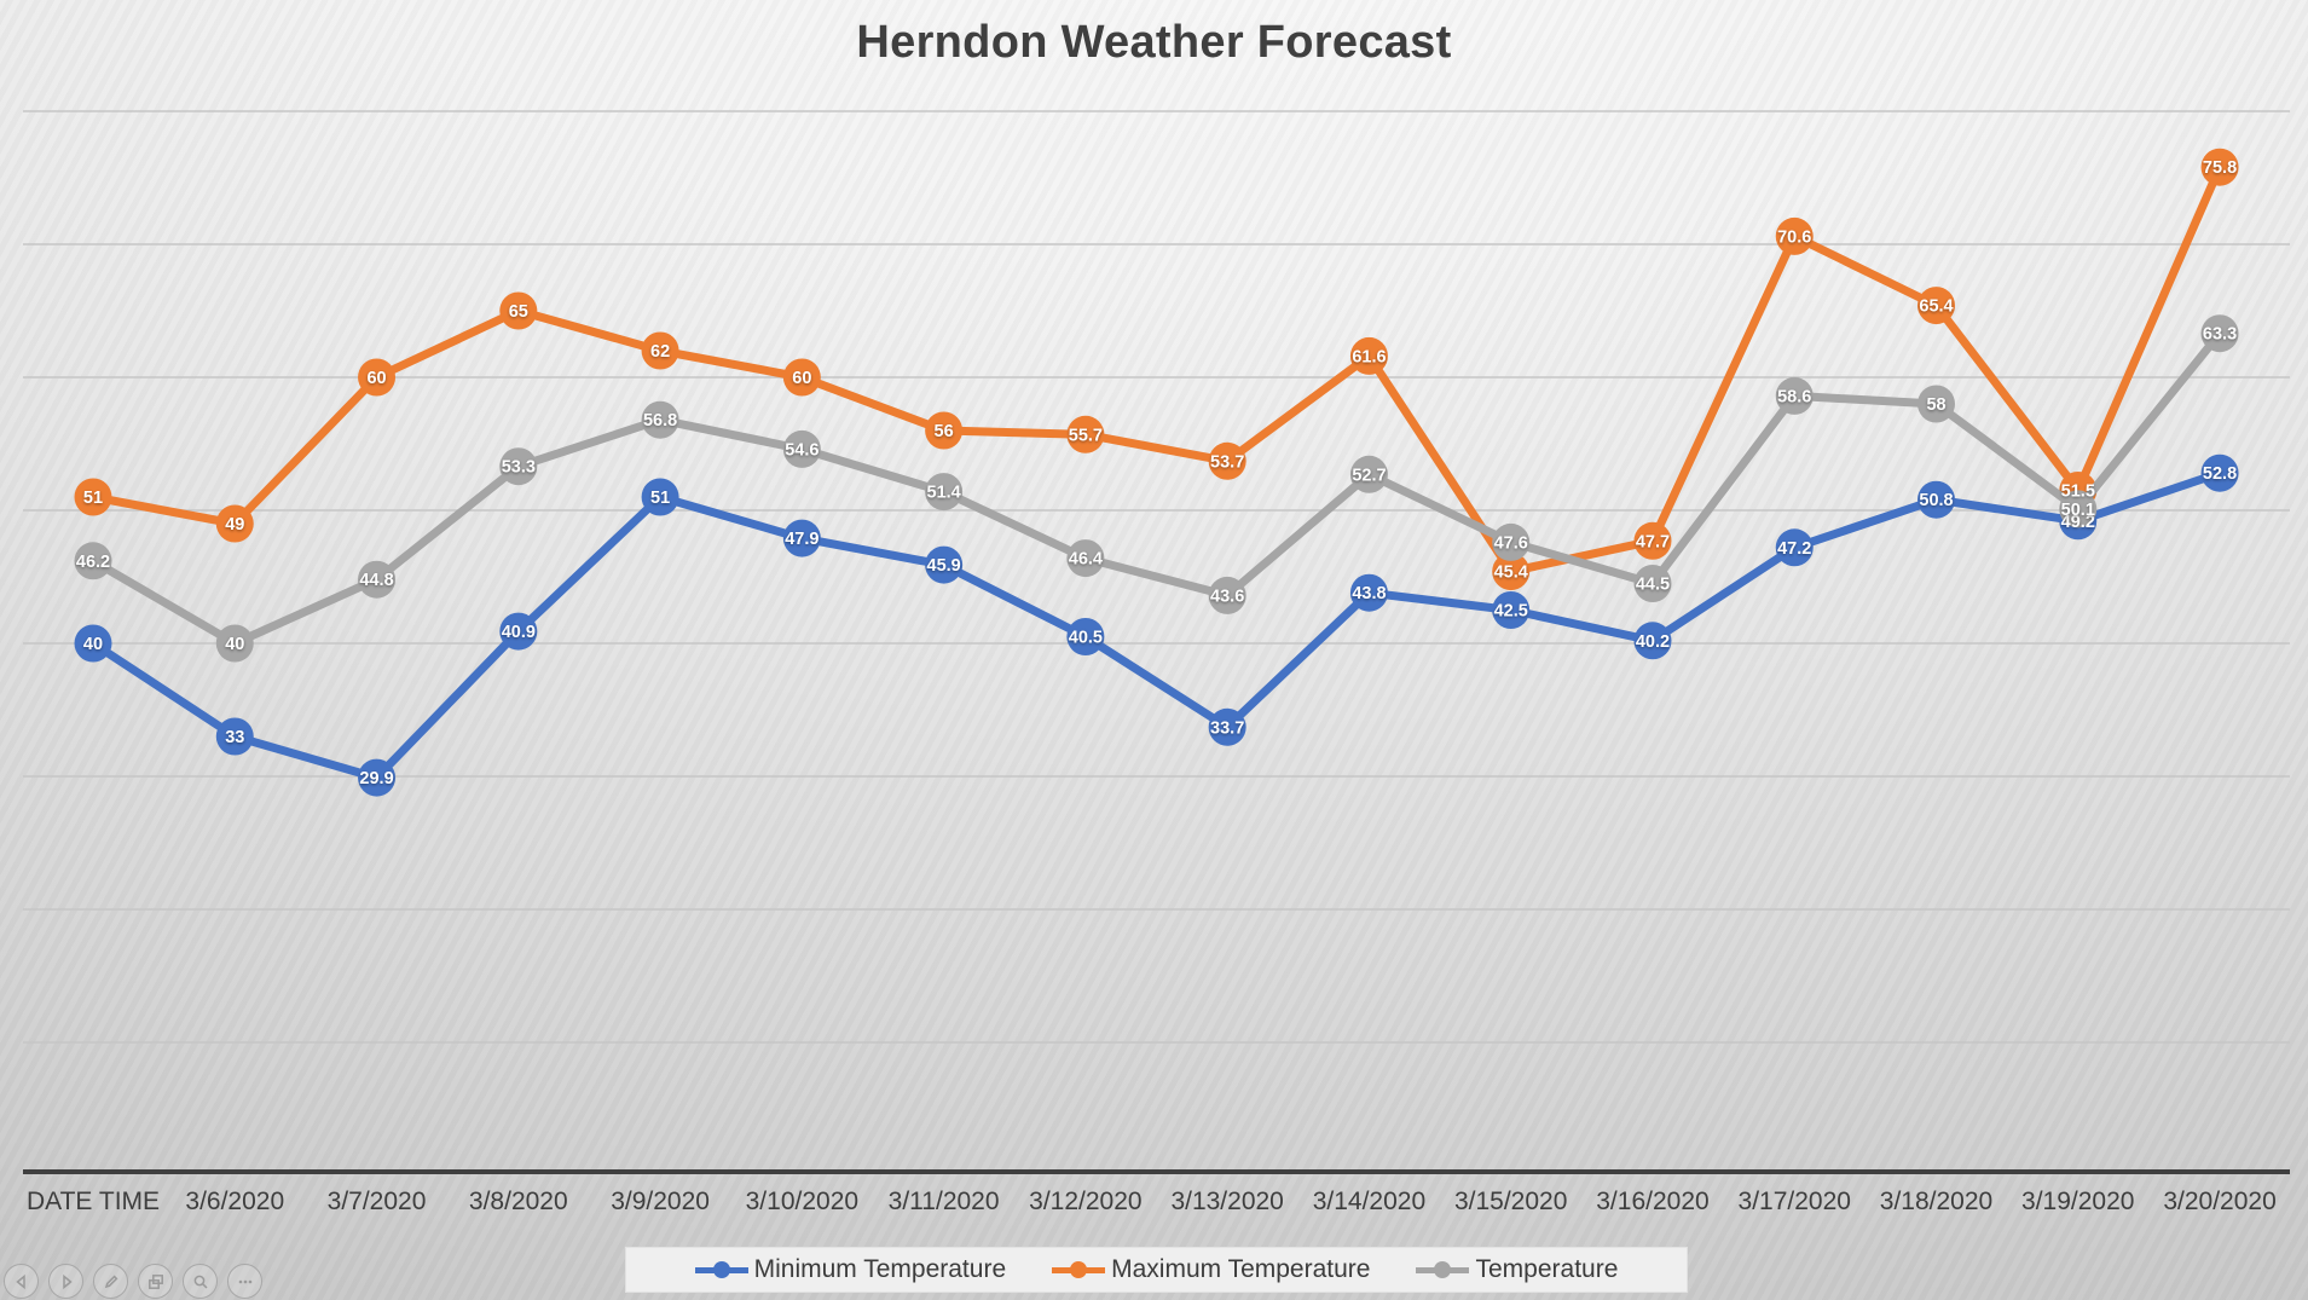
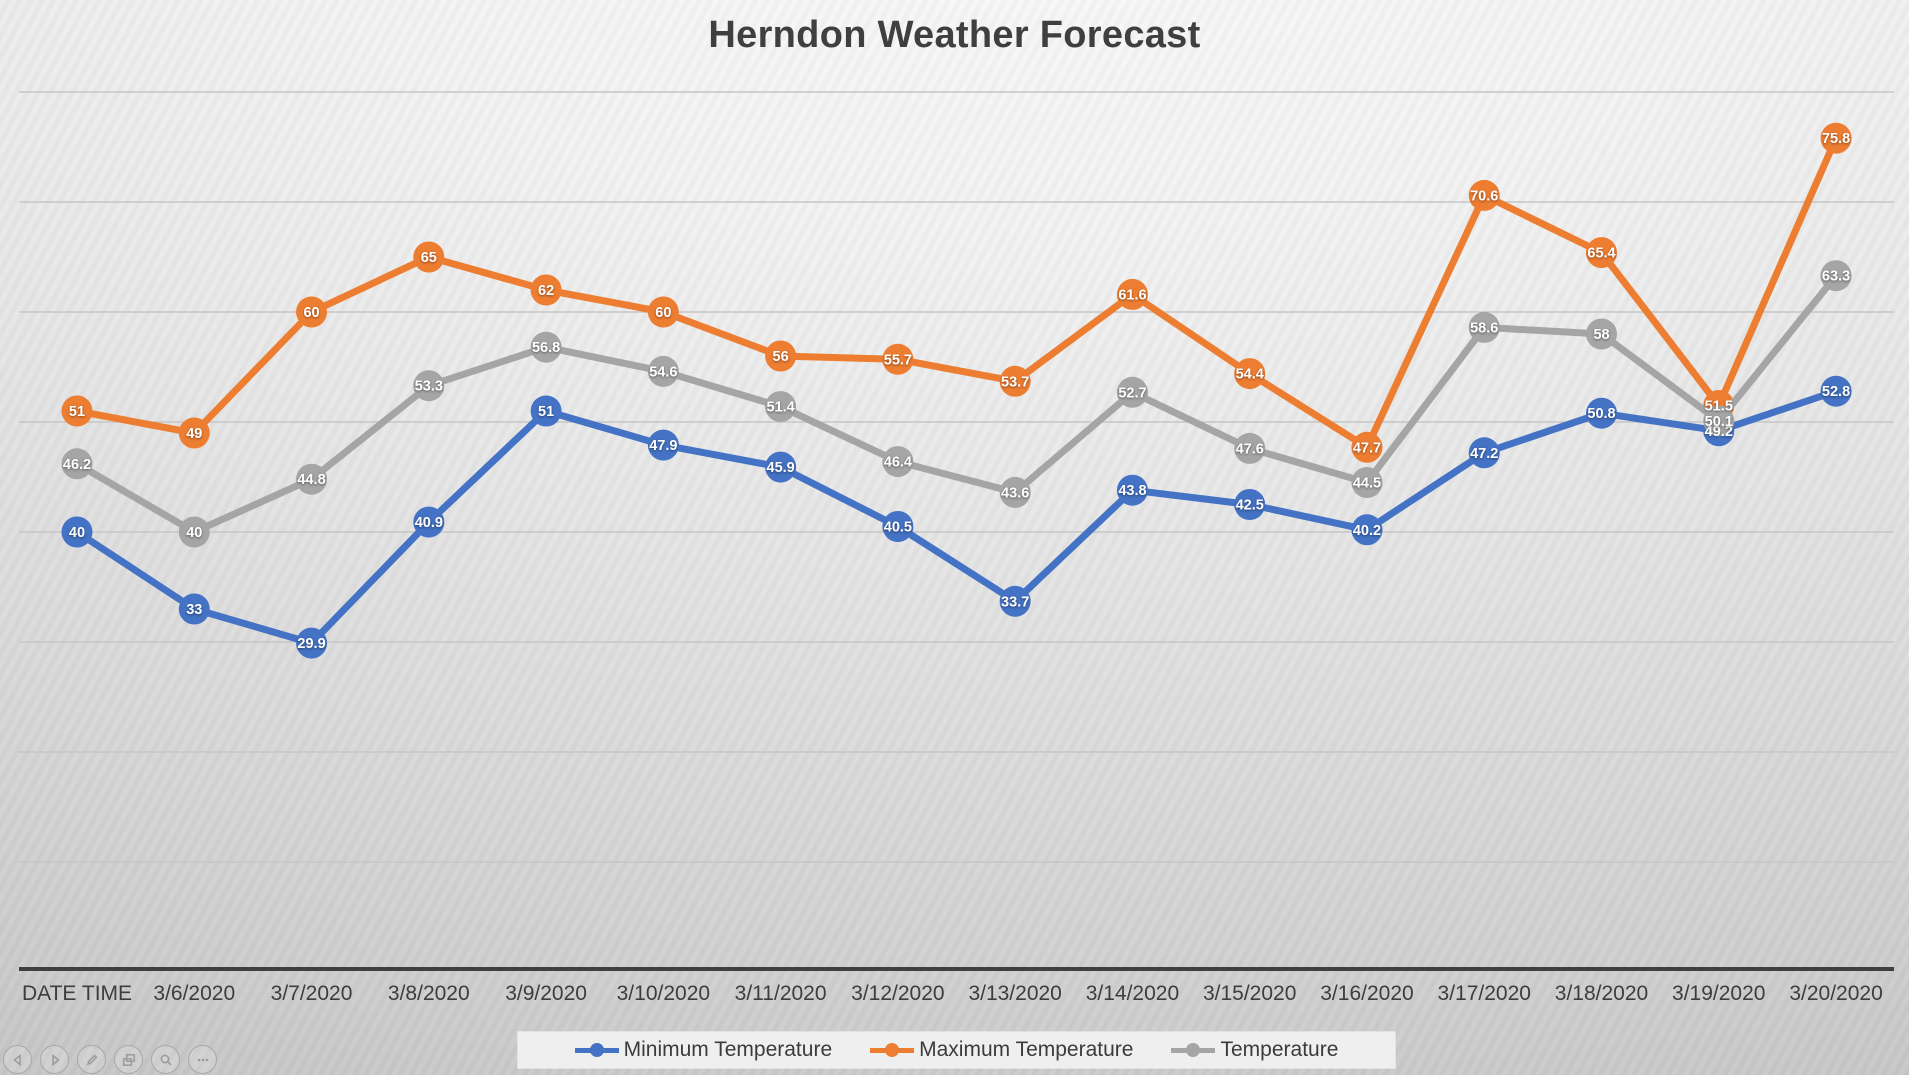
Maximum Temperature/3/15/2020: 45.4 -> 54.4
